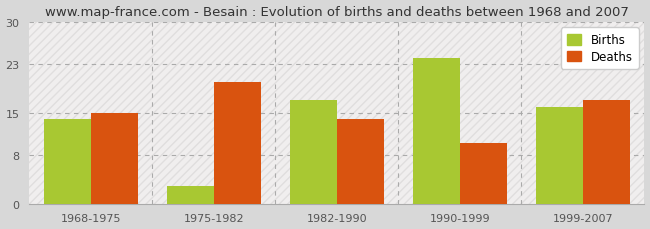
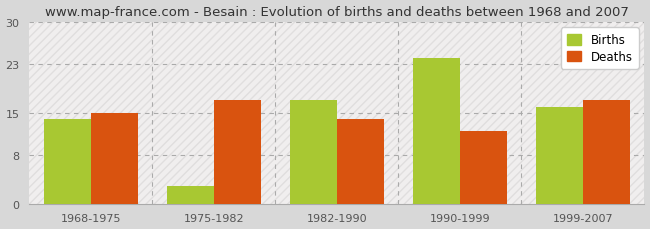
Deaths/1975-1982: 20 -> 17
Deaths/1990-1999: 10 -> 12
